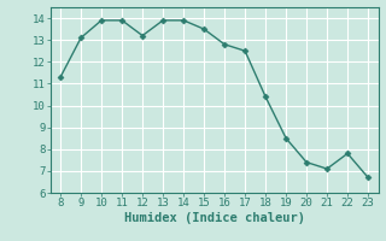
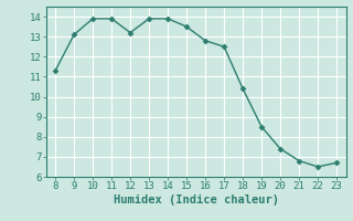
21: 7.1 -> 6.8
22: 7.8 -> 6.5
